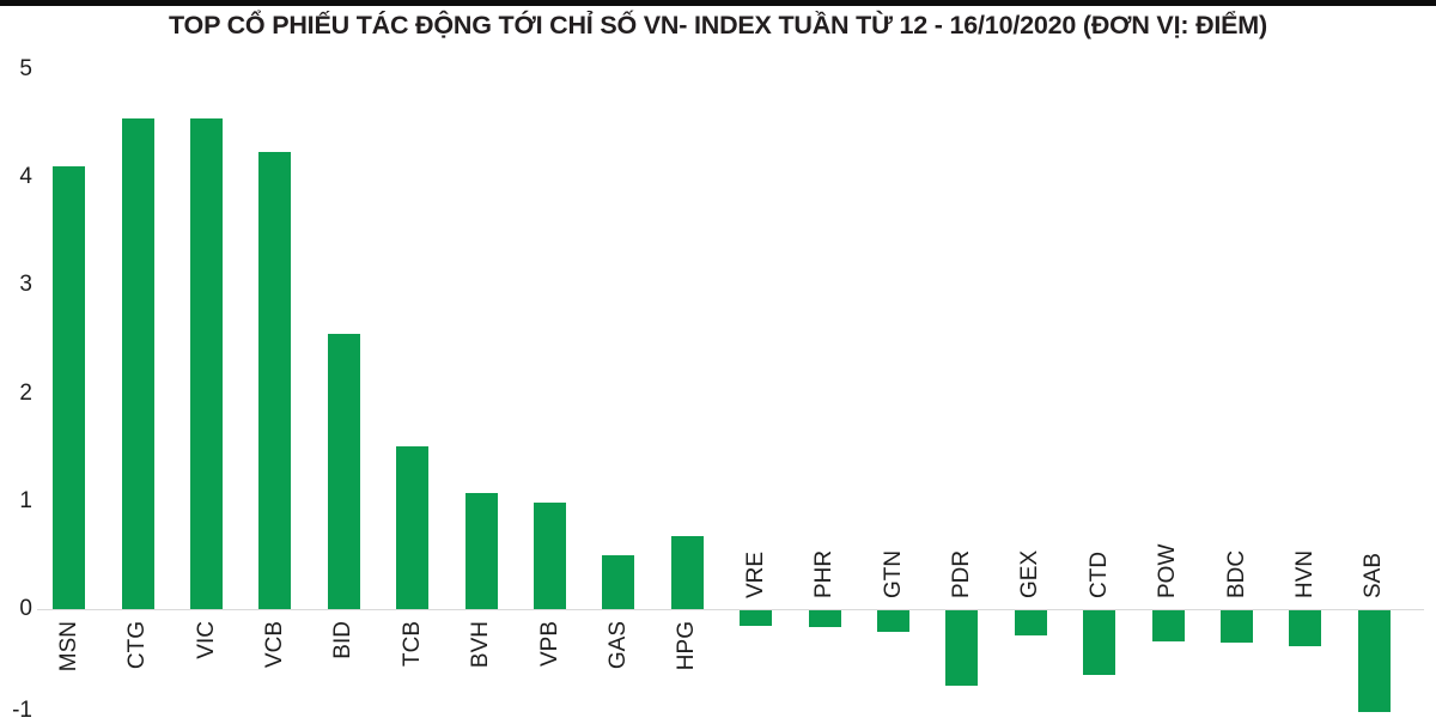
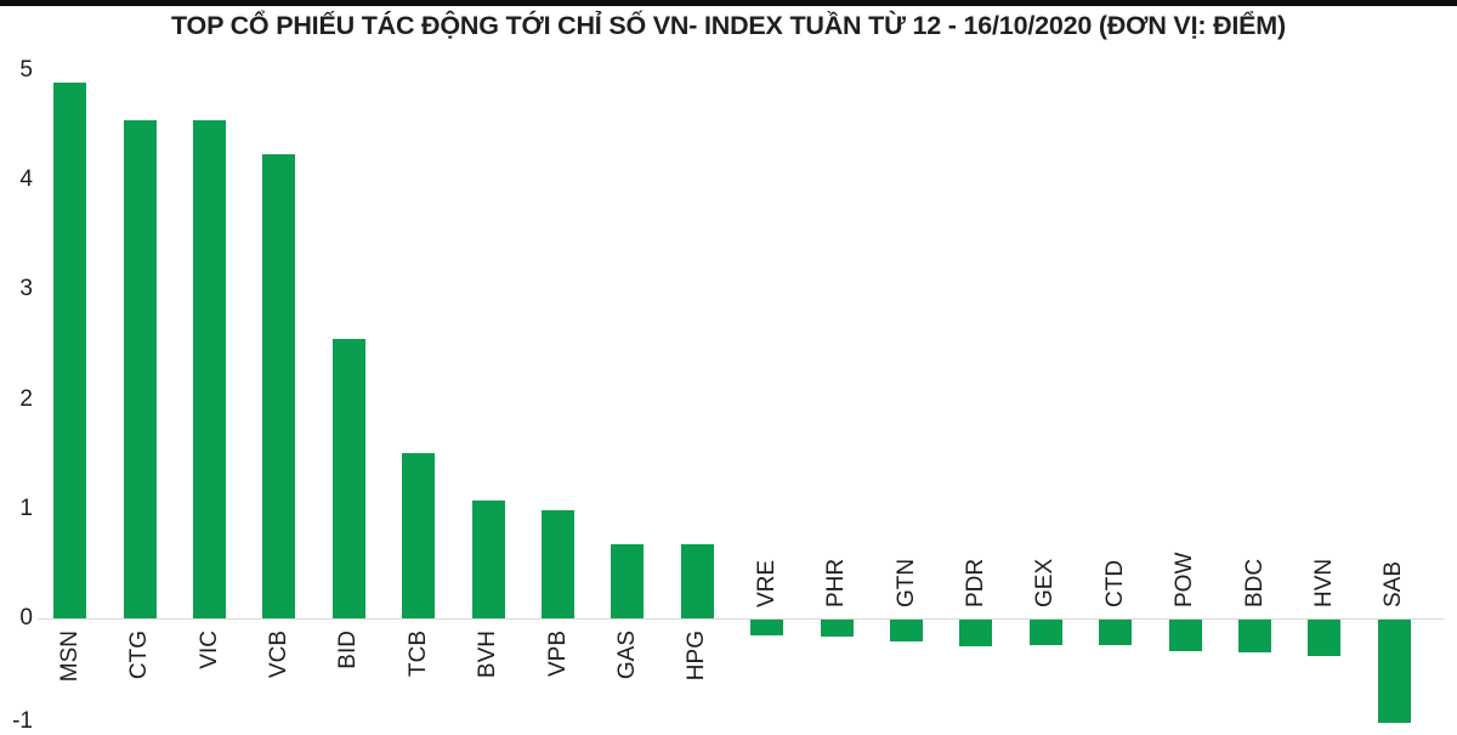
MSN: 4.1 -> 4.9
GAS: 0.5 -> 0.7
PDR: -0.7 -> -0.2
CTD: -0.6 -> -0.2
